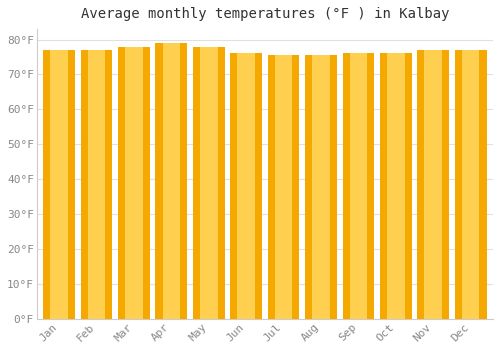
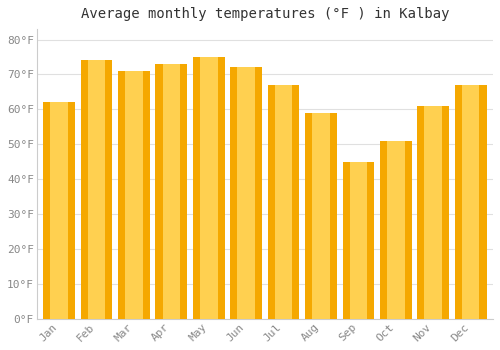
Jan: 77.0°F -> 62.0°F
Feb: 77.0°F -> 74.0°F
Mar: 78.0°F -> 71.0°F
Apr: 79.0°F -> 73.0°F
May: 78.0°F -> 75.0°F
Jun: 76.0°F -> 72.0°F
Jul: 75.5°F -> 67.0°F
Aug: 75.5°F -> 59.0°F
Sep: 76.0°F -> 45.0°F
Oct: 76.0°F -> 51.0°F
Nov: 77.0°F -> 61.0°F
Dec: 77.0°F -> 67.0°F
